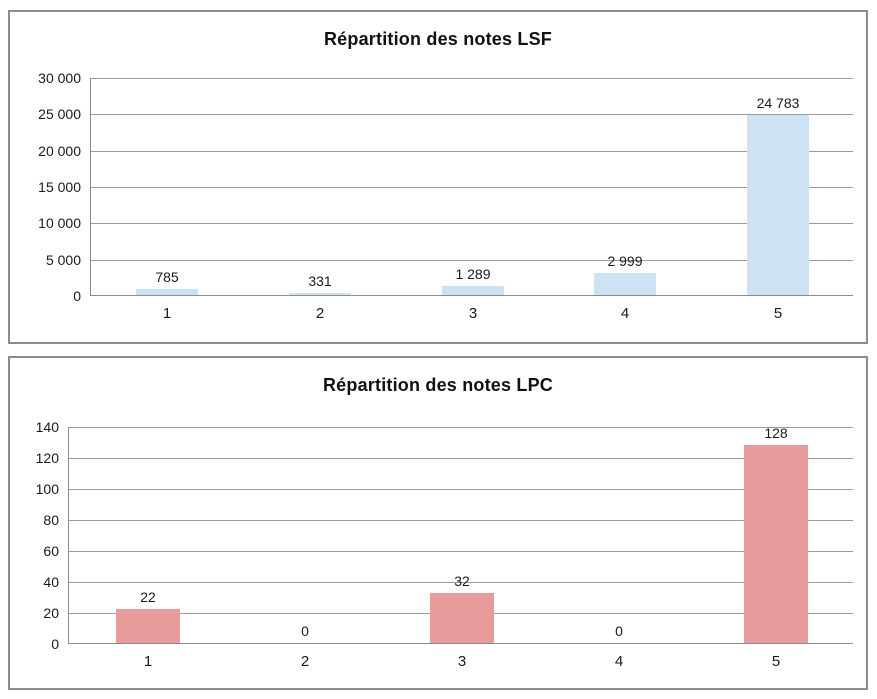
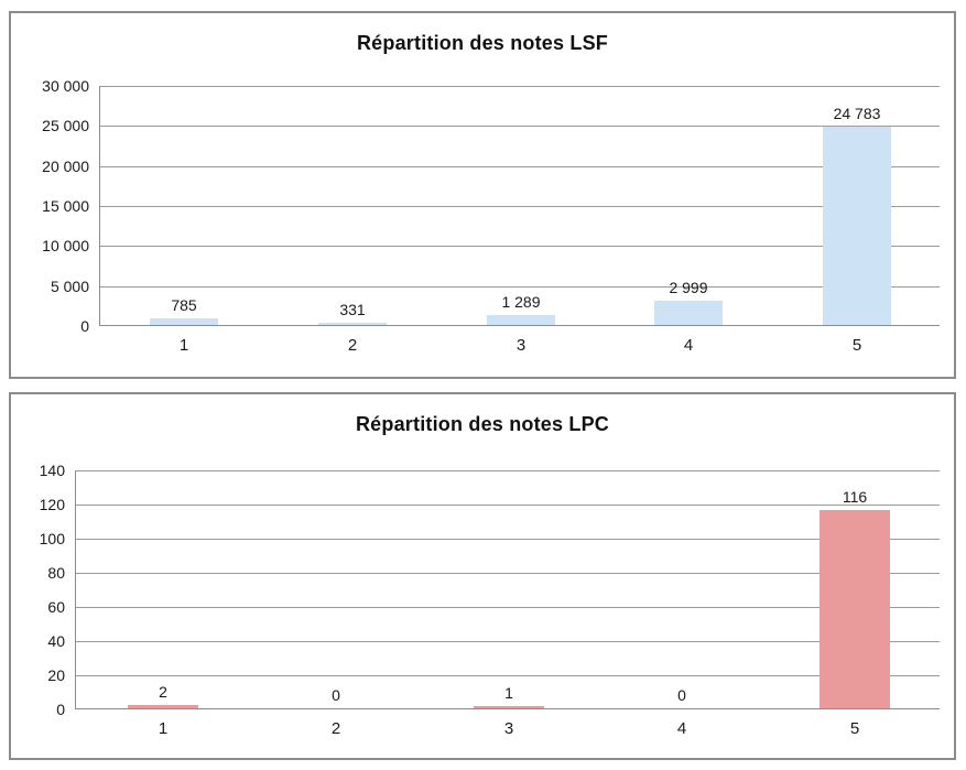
Répartition des notes LPC/1: 22 -> 2
Répartition des notes LPC/3: 32 -> 1
Répartition des notes LPC/5: 128 -> 116
